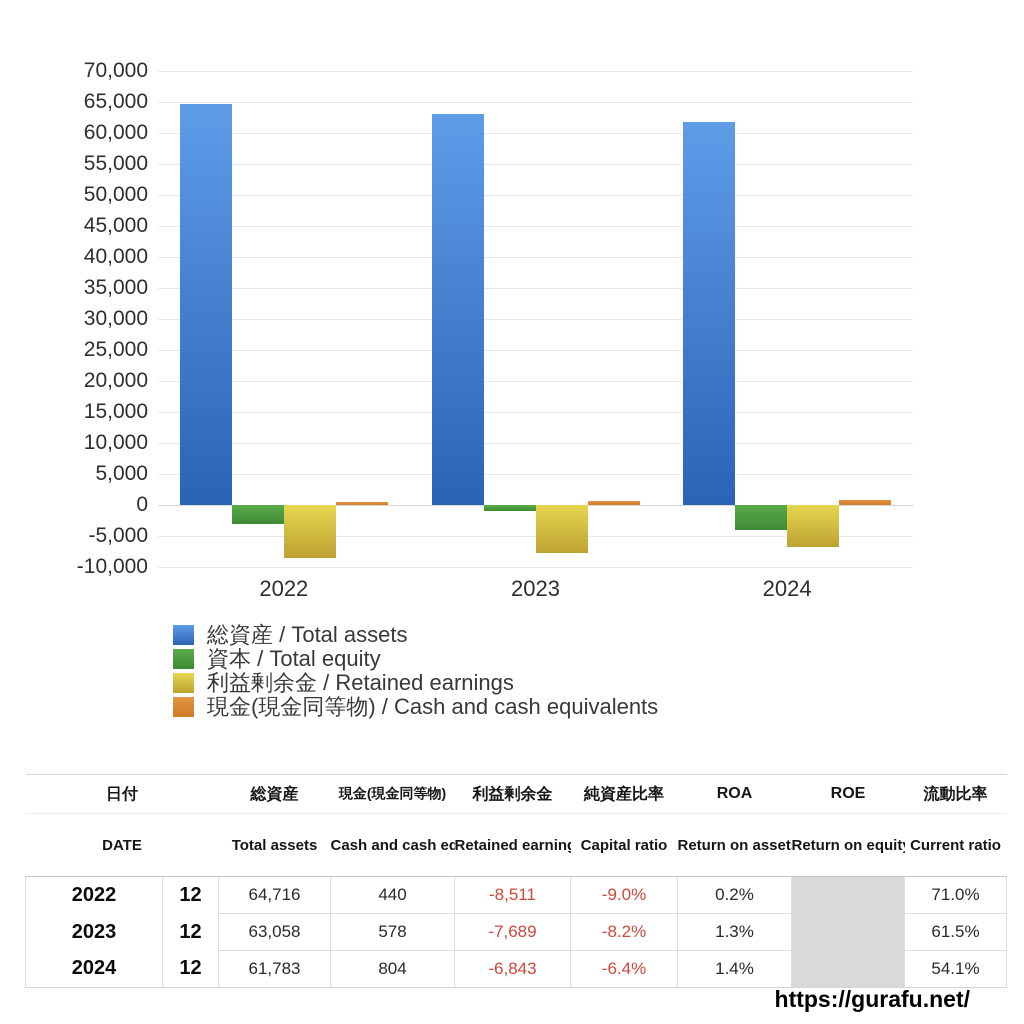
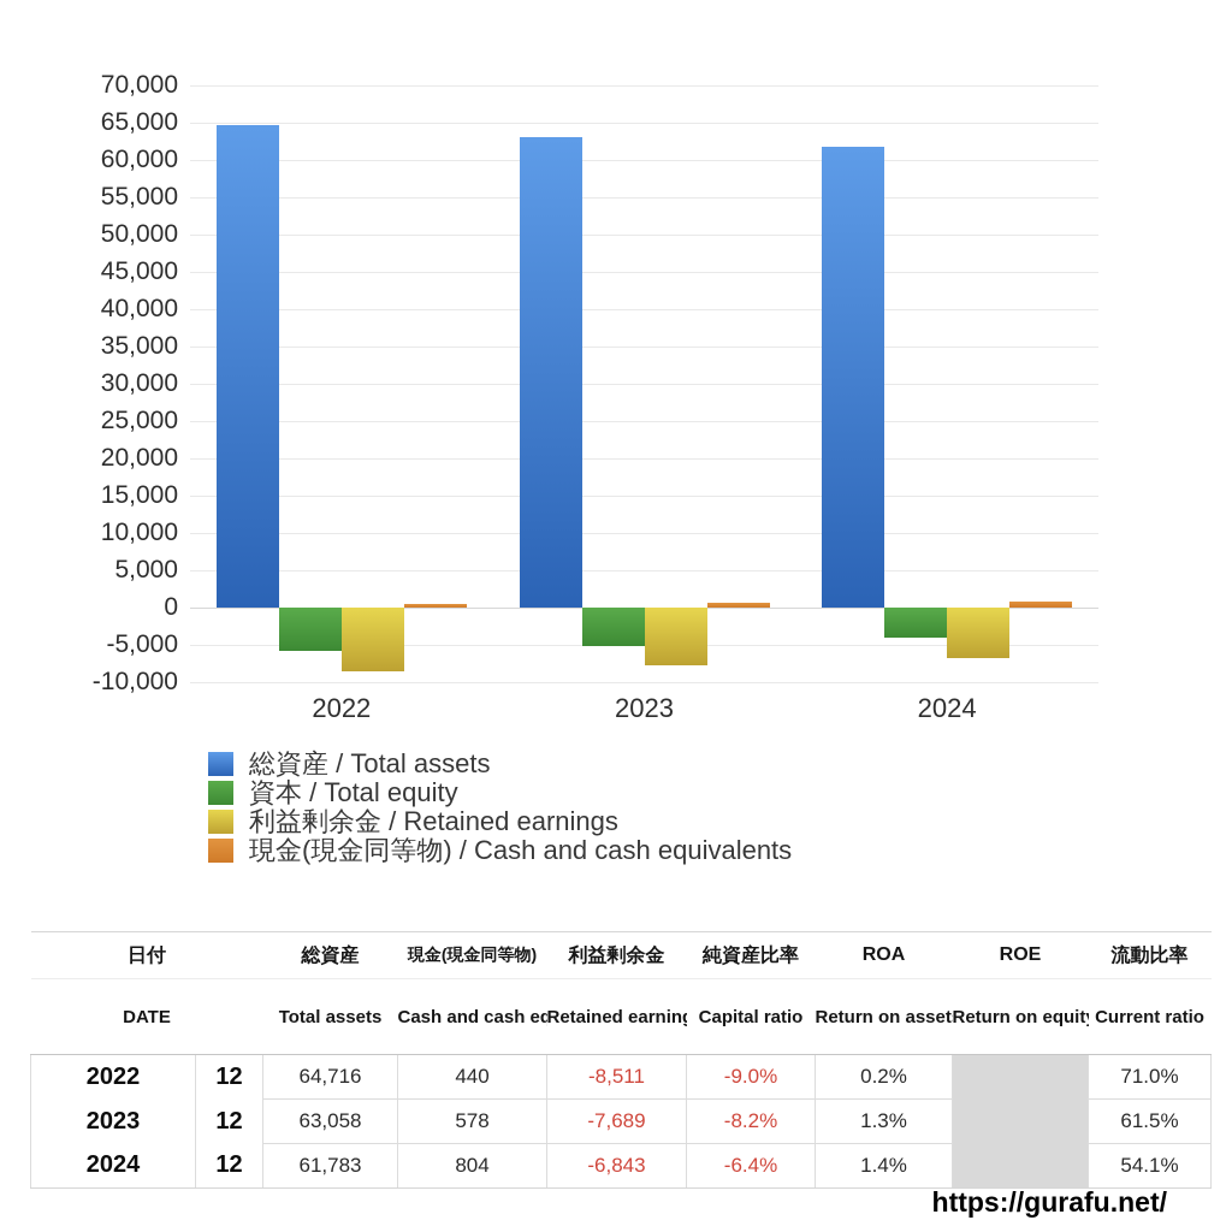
資本 / Total equity/2022: -3000 -> -6000
資本 / Total equity/2023: -1000 -> -5000
